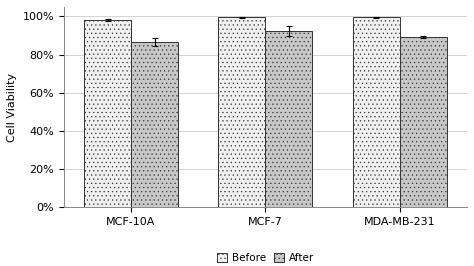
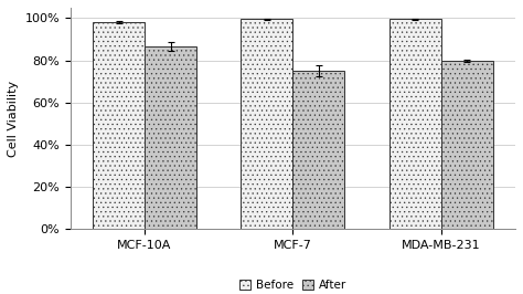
After/MCF-7: 93% -> 75%
After/MDA-MB-231: 90% -> 80%
